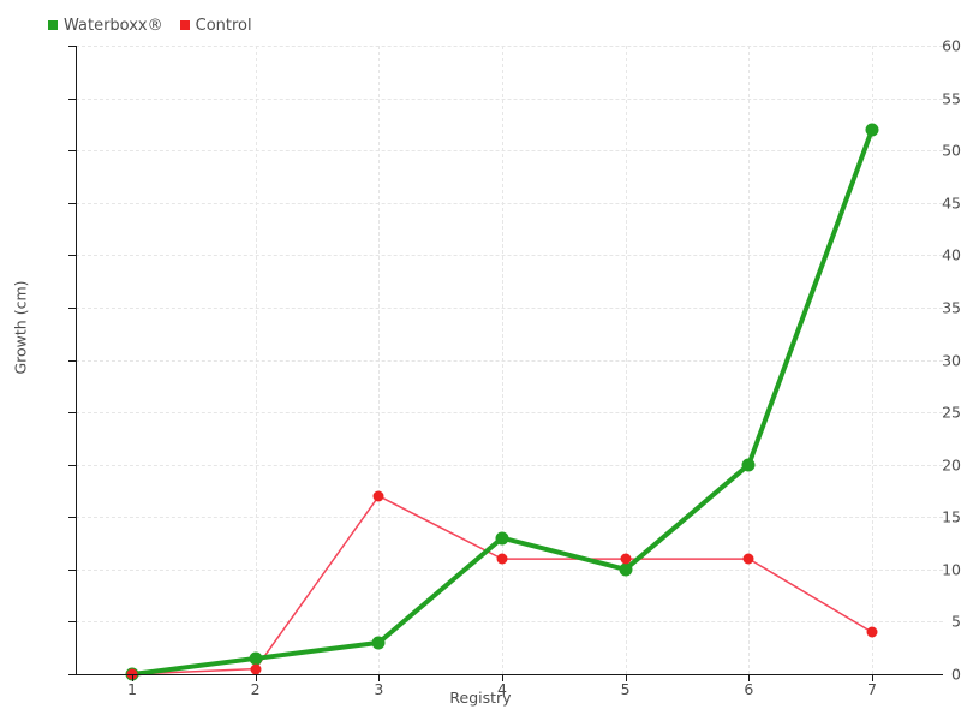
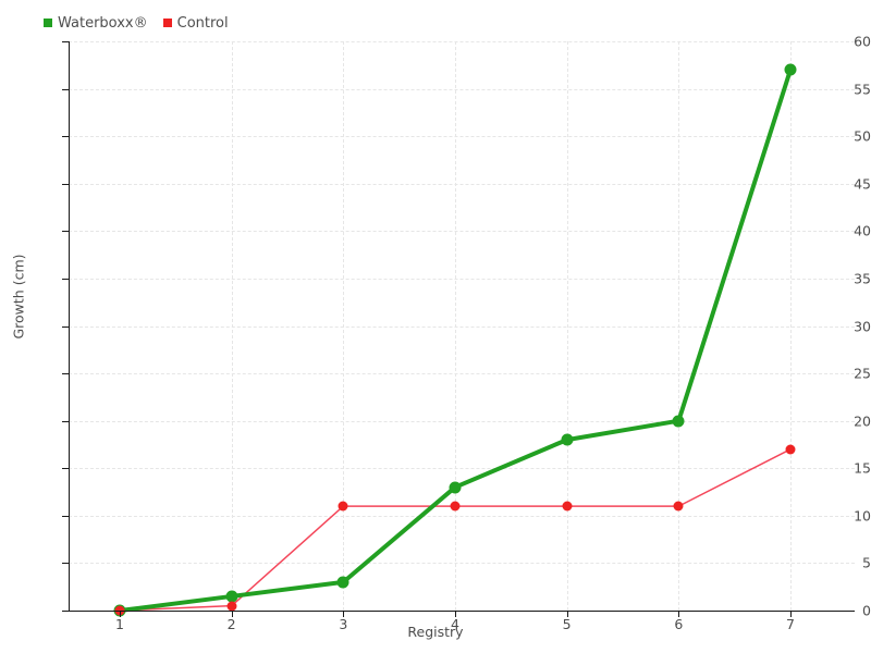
Control/3: 17 -> 11
Waterboxx®/5: 10 -> 18
Waterboxx®/7: 52 -> 57
Control/7: 4 -> 17
